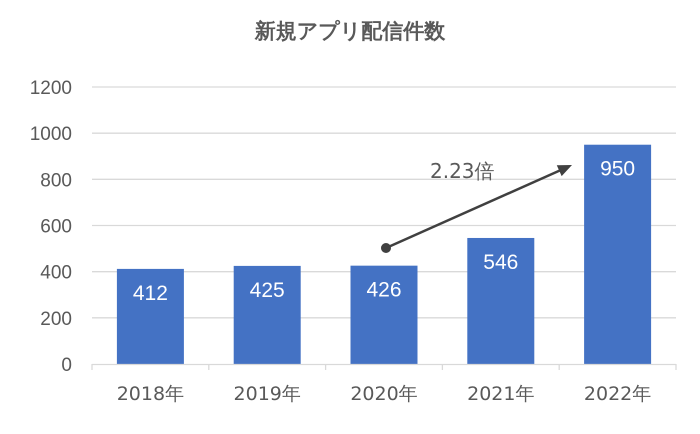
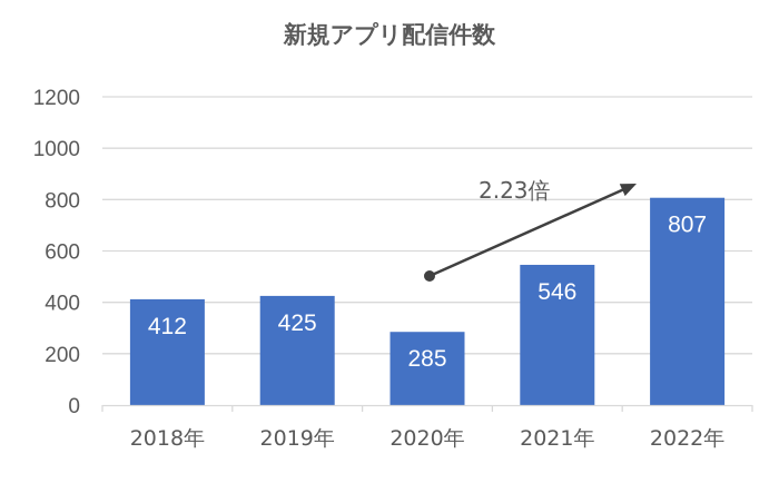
2020年: 426 -> 285
2022年: 950 -> 807
